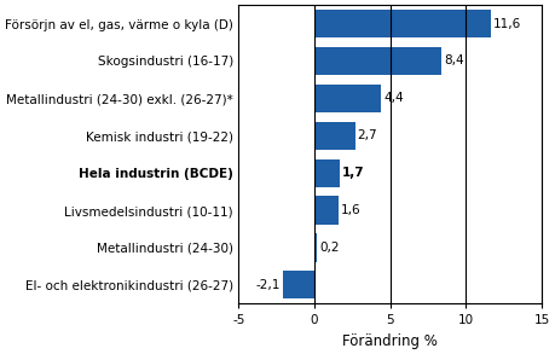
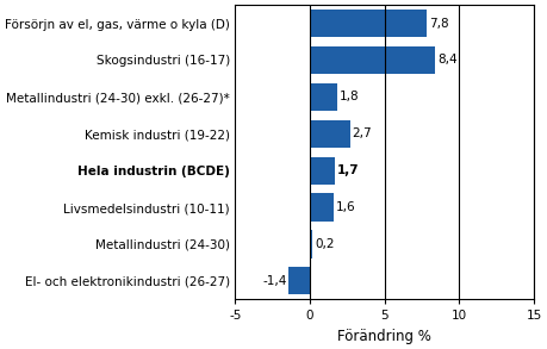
Försörjn av el, gas, värme o kyla (D): 11,6 -> 7,8
Metallindustri (24-30) exkl. (26-27)*: 4,4 -> 1,8
El- och elektronikindustri (26-27): -2,1 -> -1,4
